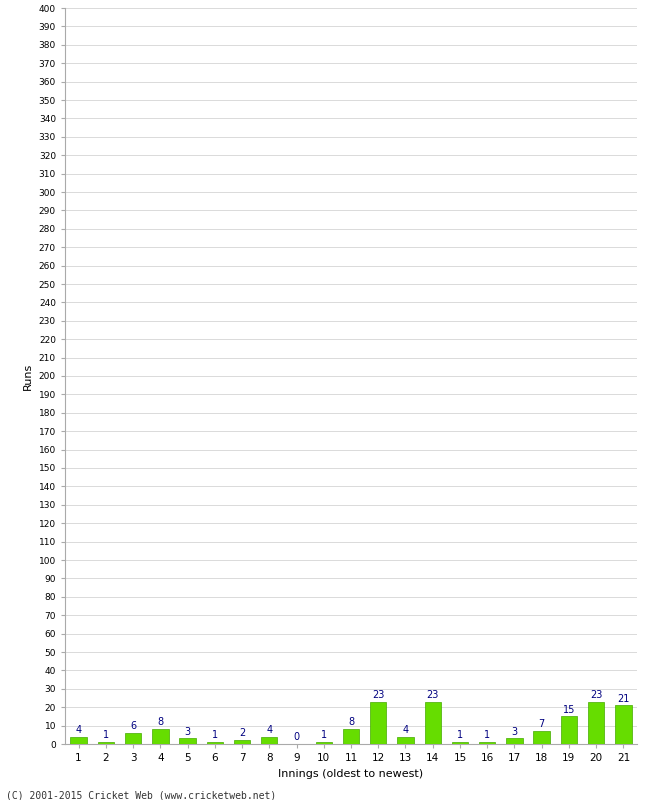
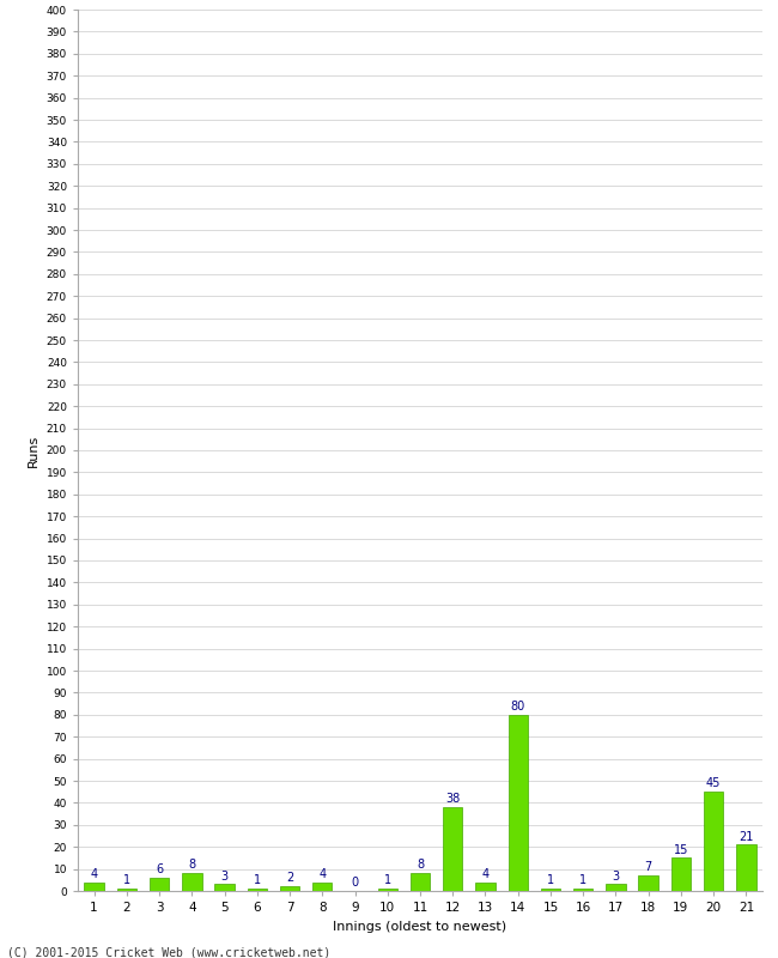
12: 23 -> 38
14: 23 -> 80
20: 23 -> 45
